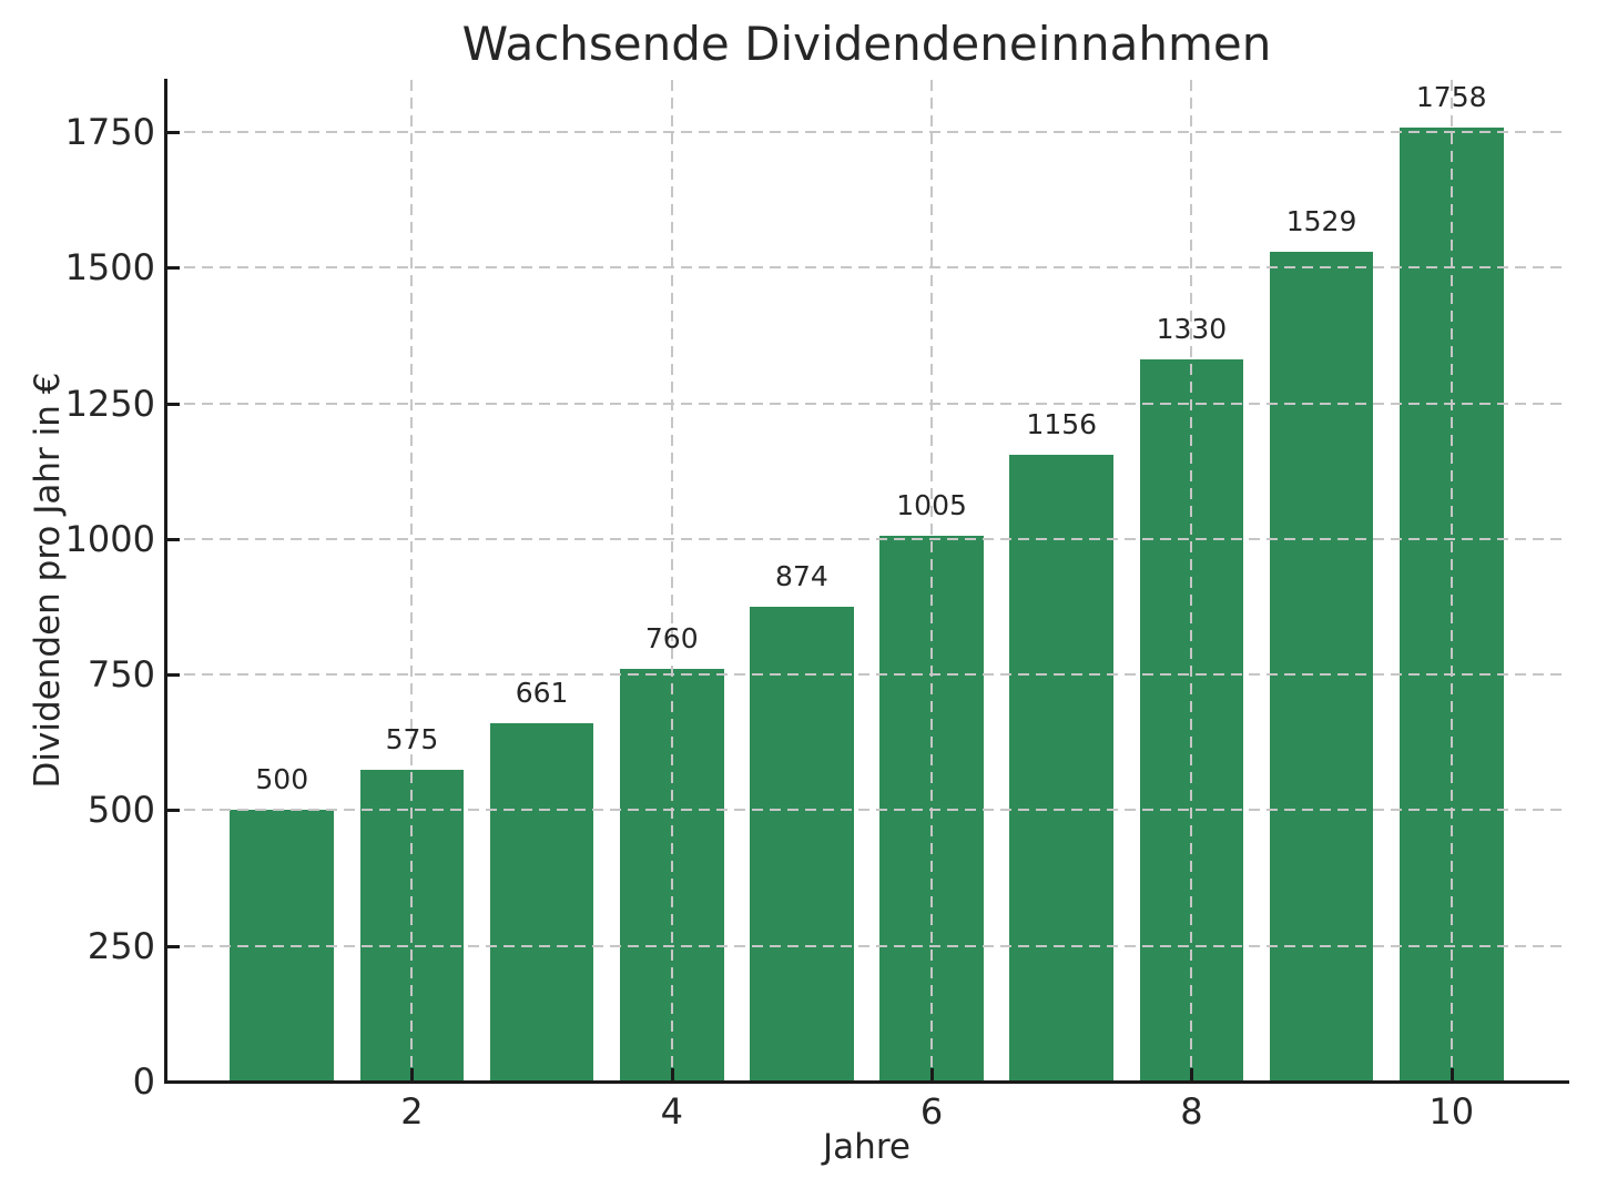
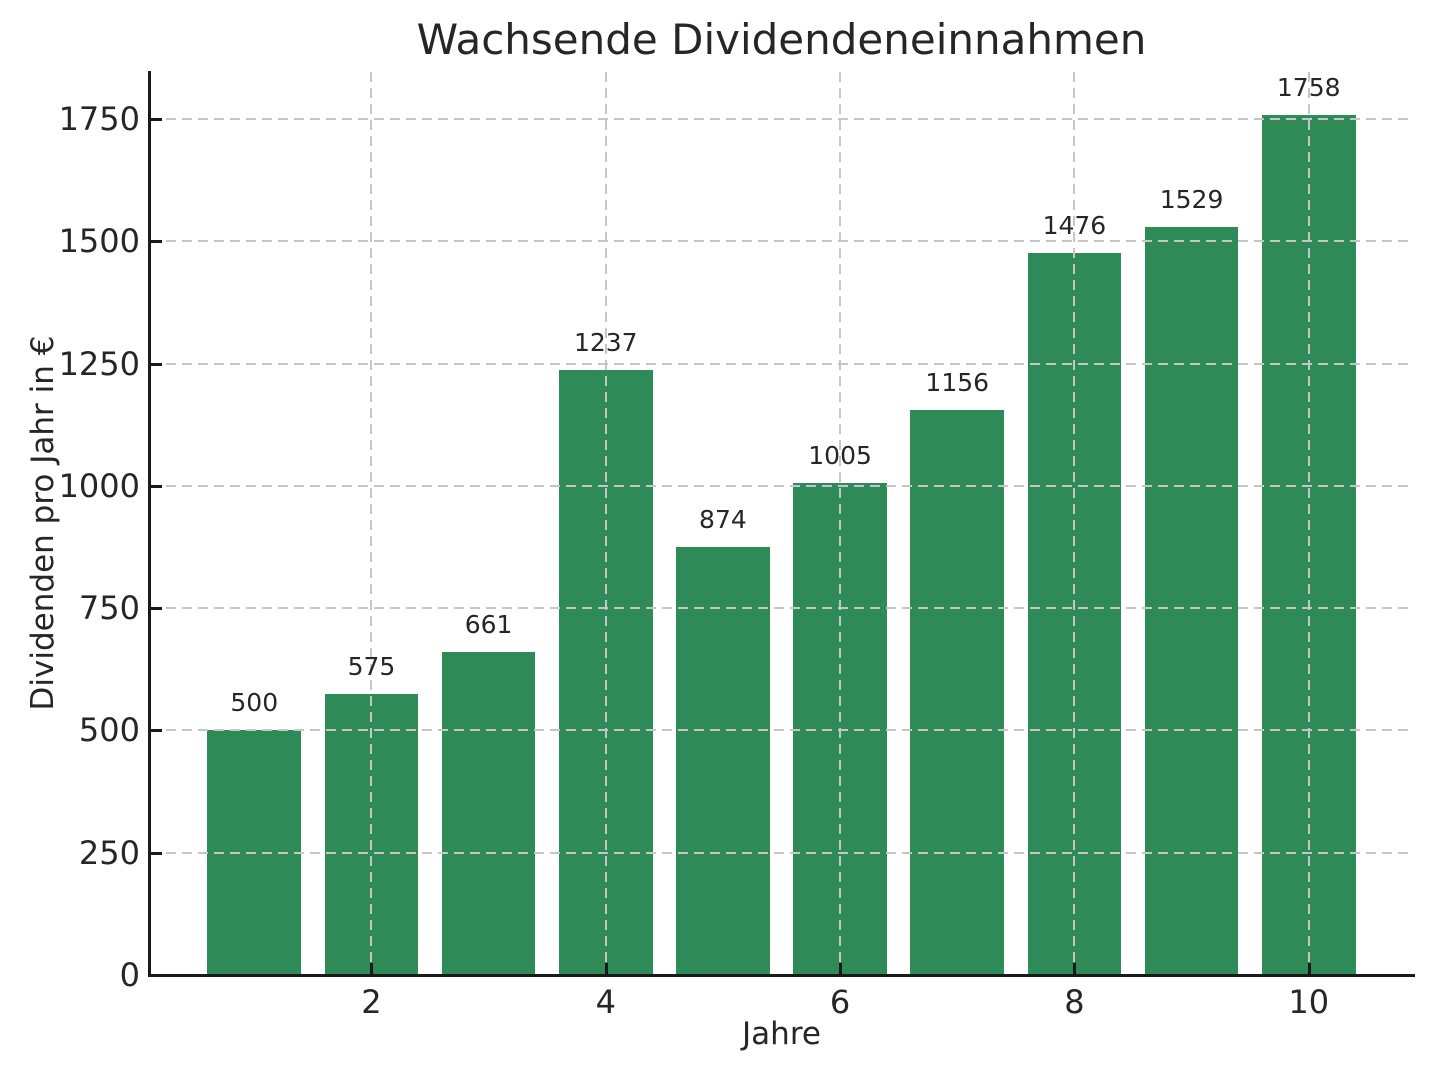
4: 760 -> 1237
8: 1330 -> 1476
